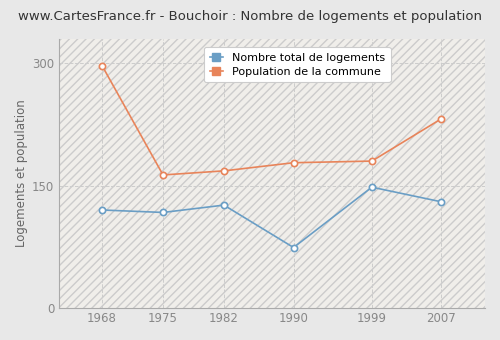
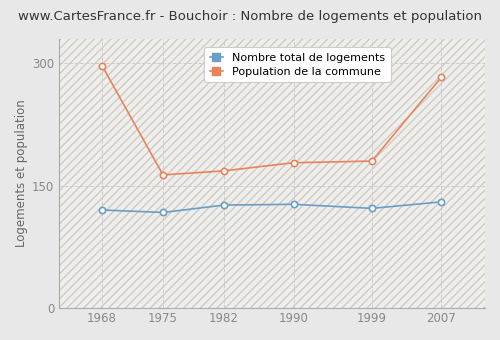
Nombre total de logements/1990: 74 -> 127
Nombre total de logements/1999: 148 -> 122
Population de la commune/2007: 232 -> 283
